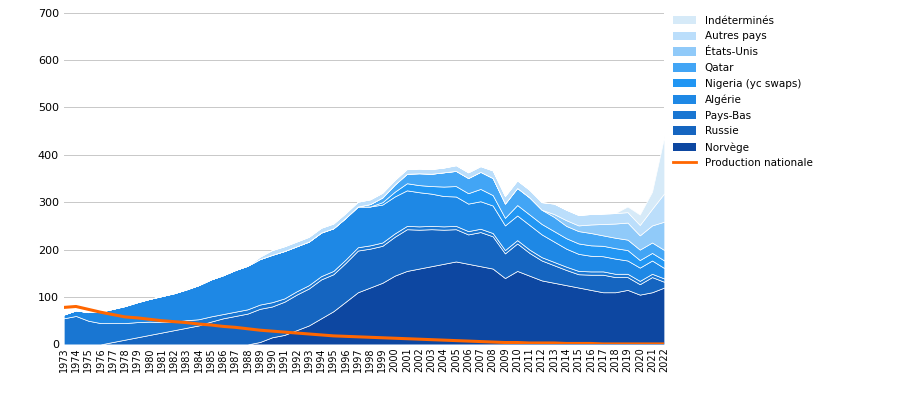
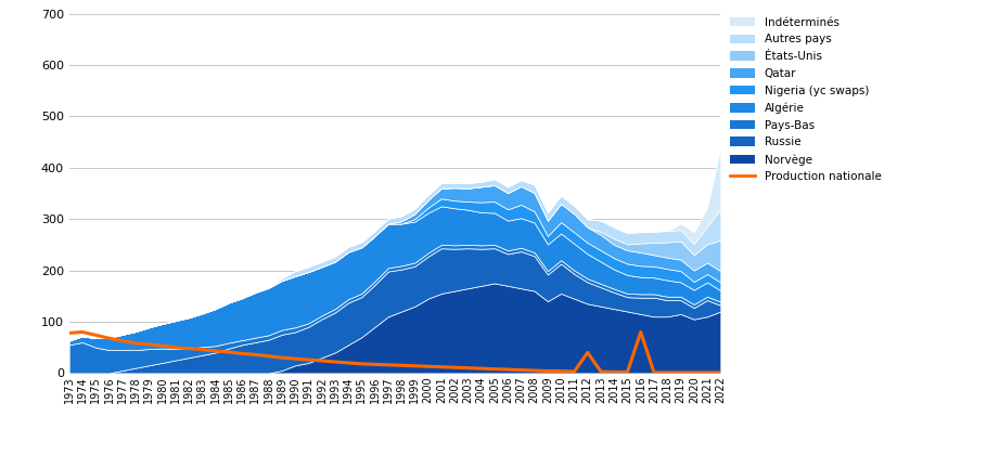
Production nationale/2012: 3 -> 40
Production nationale/2016: 2 -> 80
